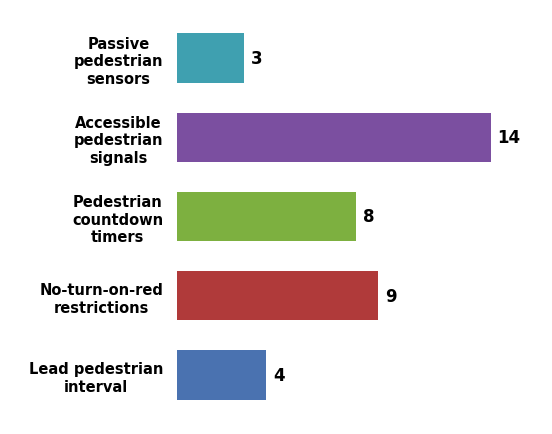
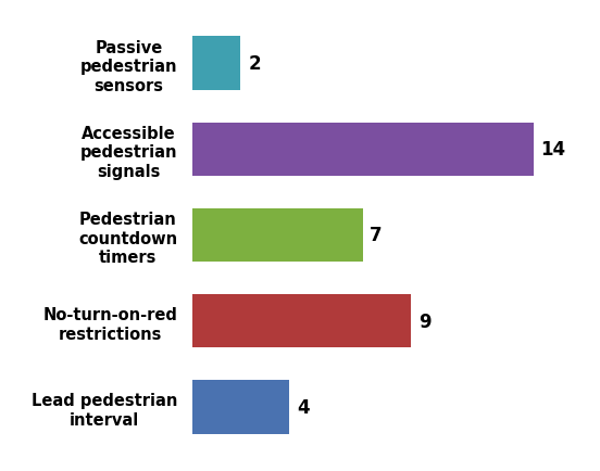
Passive pedestrian sensors: 3 -> 2
Pedestrian countdown timers: 8 -> 7
